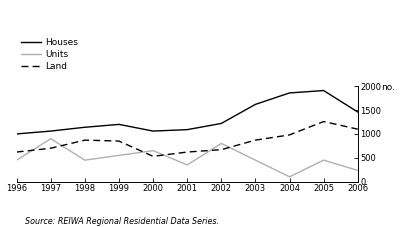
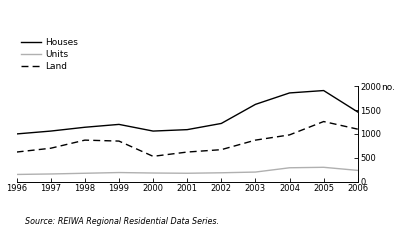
Units/1996: 450 -> 150
Units/1997: 900 -> 160
Units/1998: 450 -> 180
Units/1999: 550 -> 190
Units/2000: 650 -> 180
Units/2001: 350 -> 180
Units/2002: 800 -> 180
Units/2003: 450 -> 200
Units/2004: 100 -> 290
Units/2005: 450 -> 300
